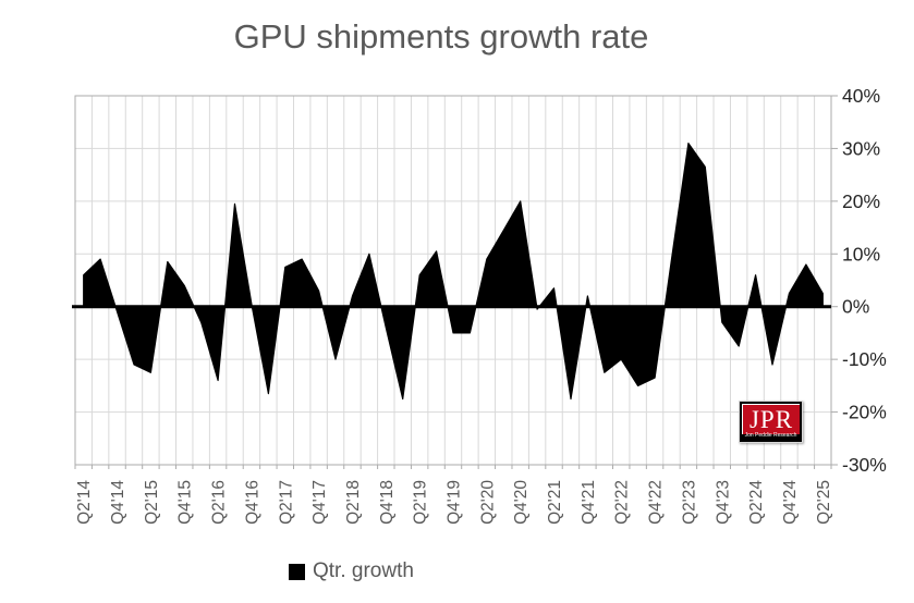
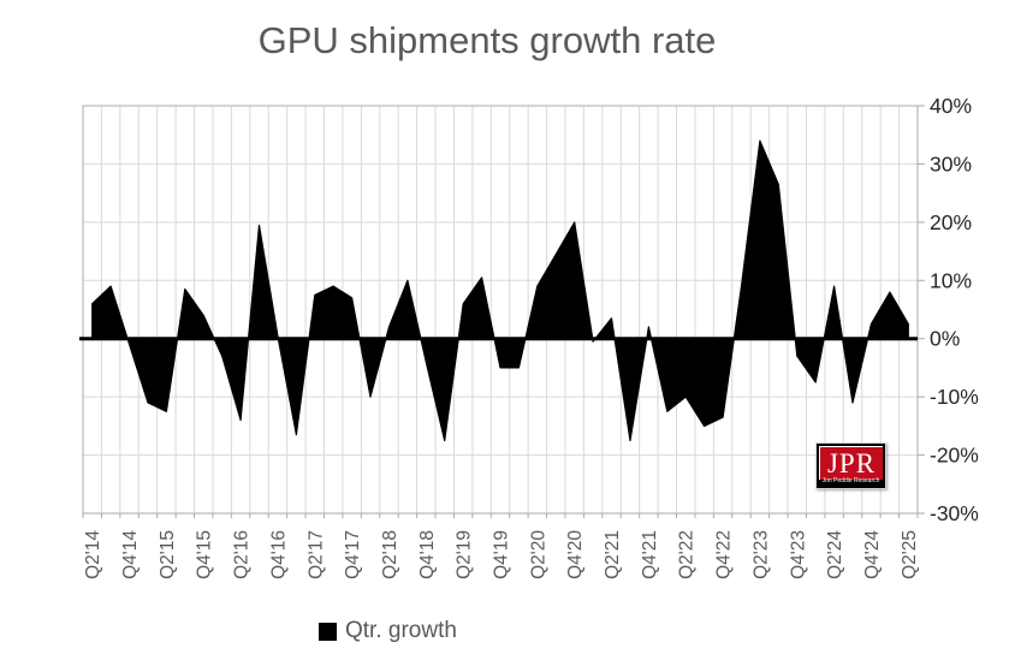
Q4'17: 3% -> 7%
Q2'23: 31% -> 34%
Q2'24: 6% -> 9%
